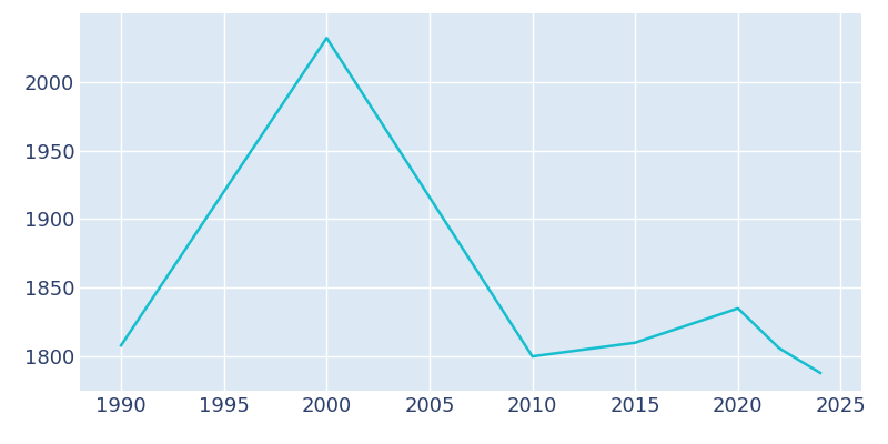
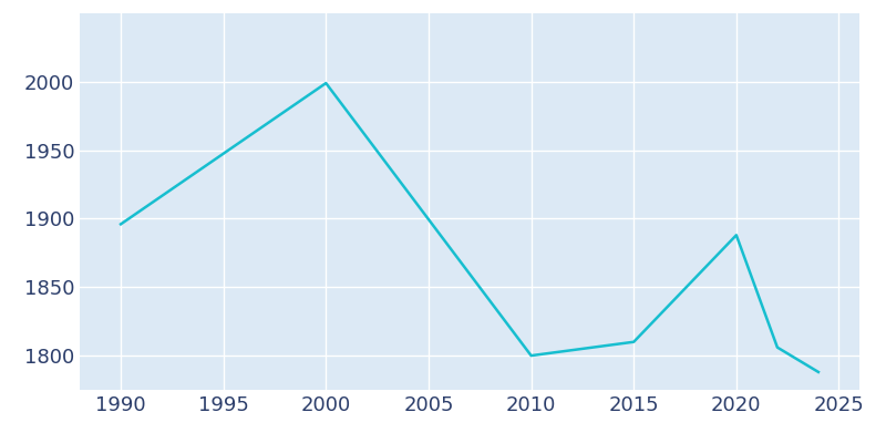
1990: 1808 -> 1896
2000: 2032 -> 1999
2020: 1835 -> 1888
